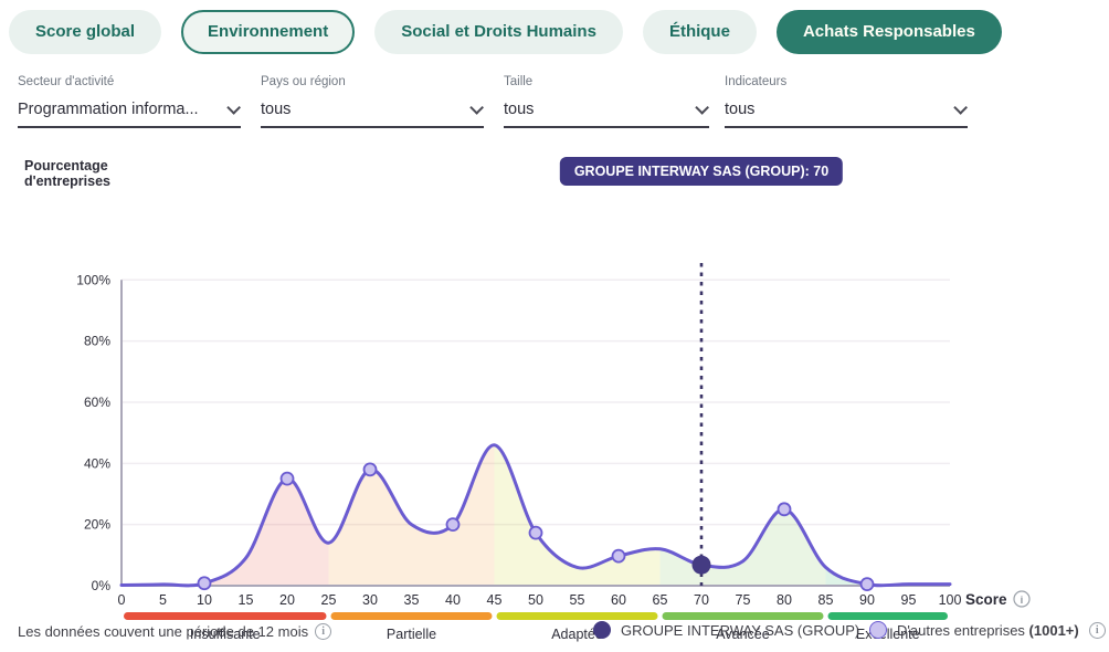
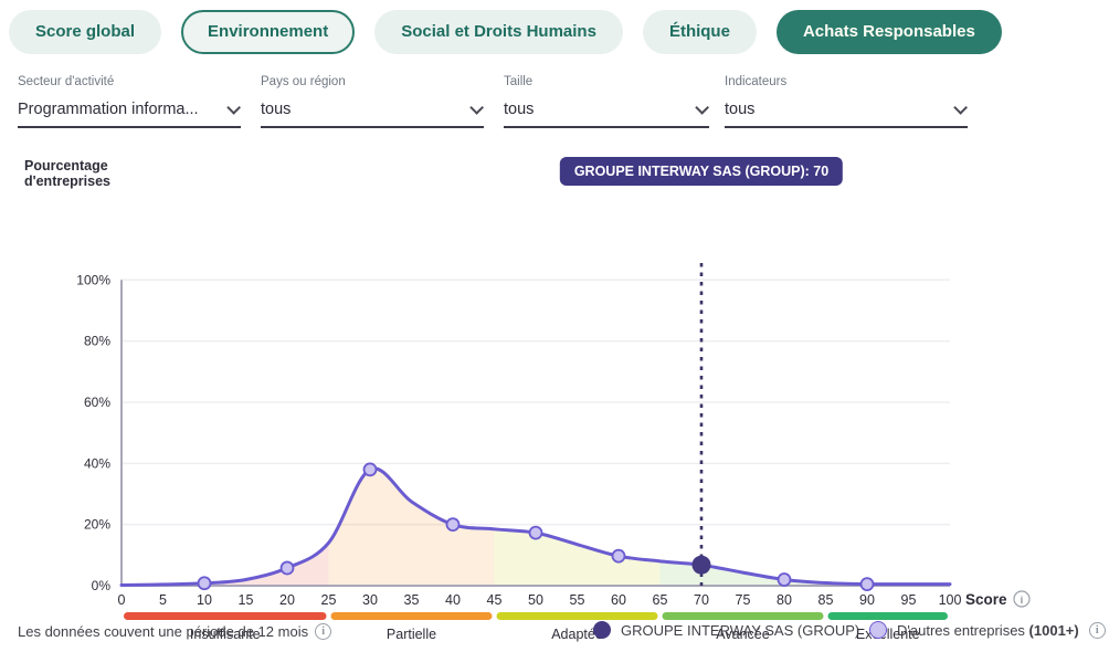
15: 9% -> 2%
20: 35% -> 6%
35: 20% -> 28%
45: 46% -> 18%
55: 6% -> 14%
65: 12% -> 8%
75: 8% -> 4%
80: 25% -> 2%
85: 6% -> 1%
